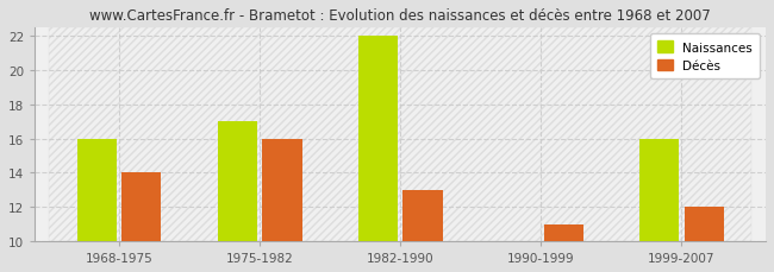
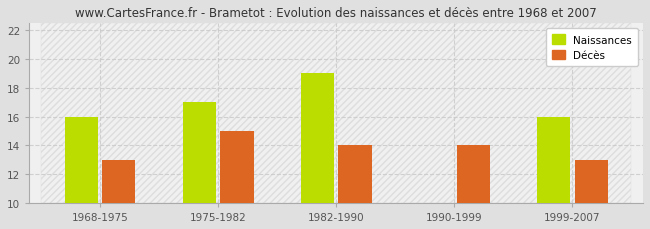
Décès/1968-1975: 14 -> 13
Décès/1975-1982: 16 -> 15
Naissances/1982-1990: 22.0 -> 19.0
Décès/1982-1990: 13 -> 14
Décès/1990-1999: 11 -> 14
Décès/1999-2007: 12 -> 13
